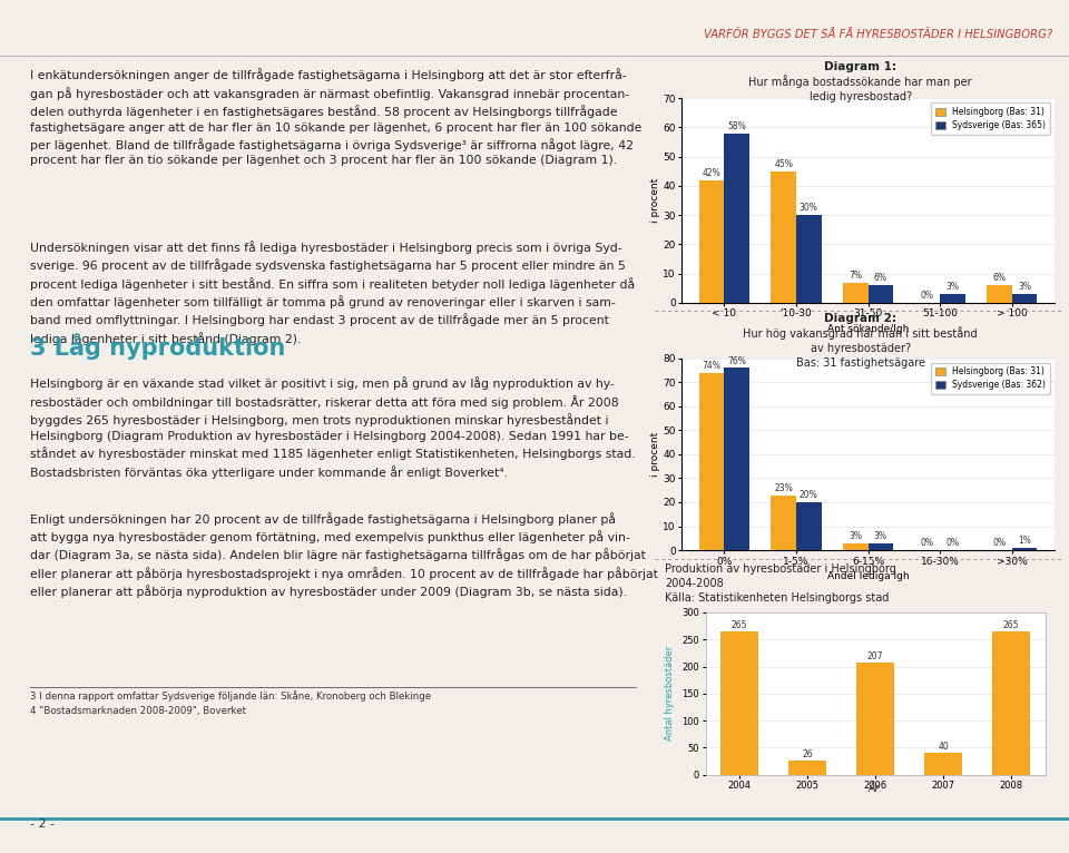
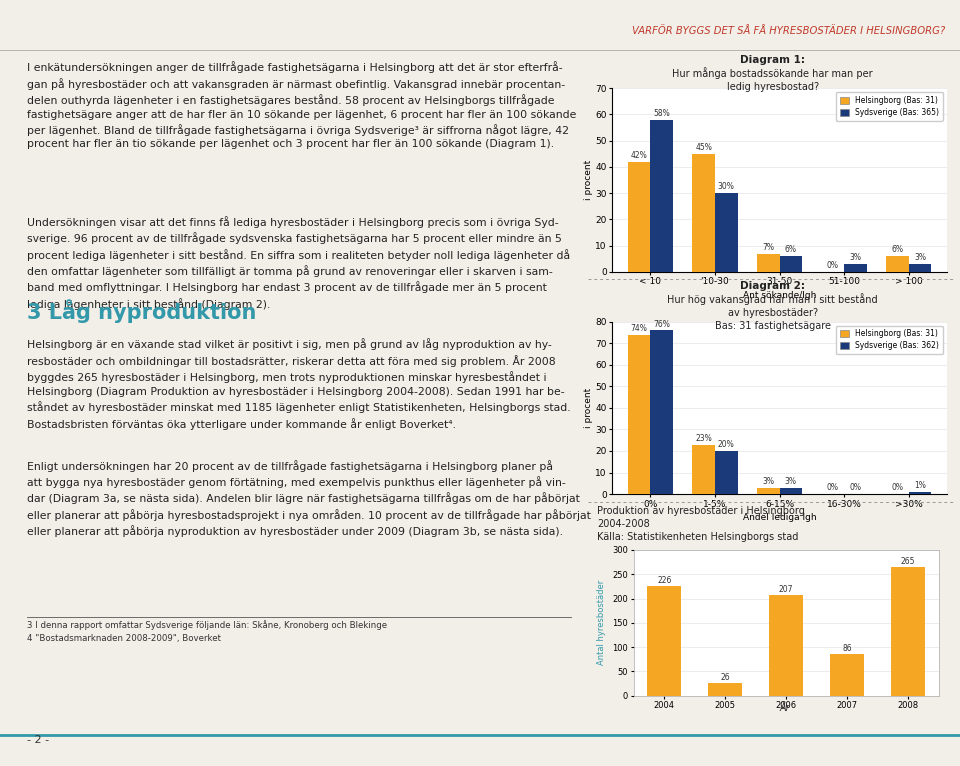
2004: 265 -> 226
2007: 40 -> 86
